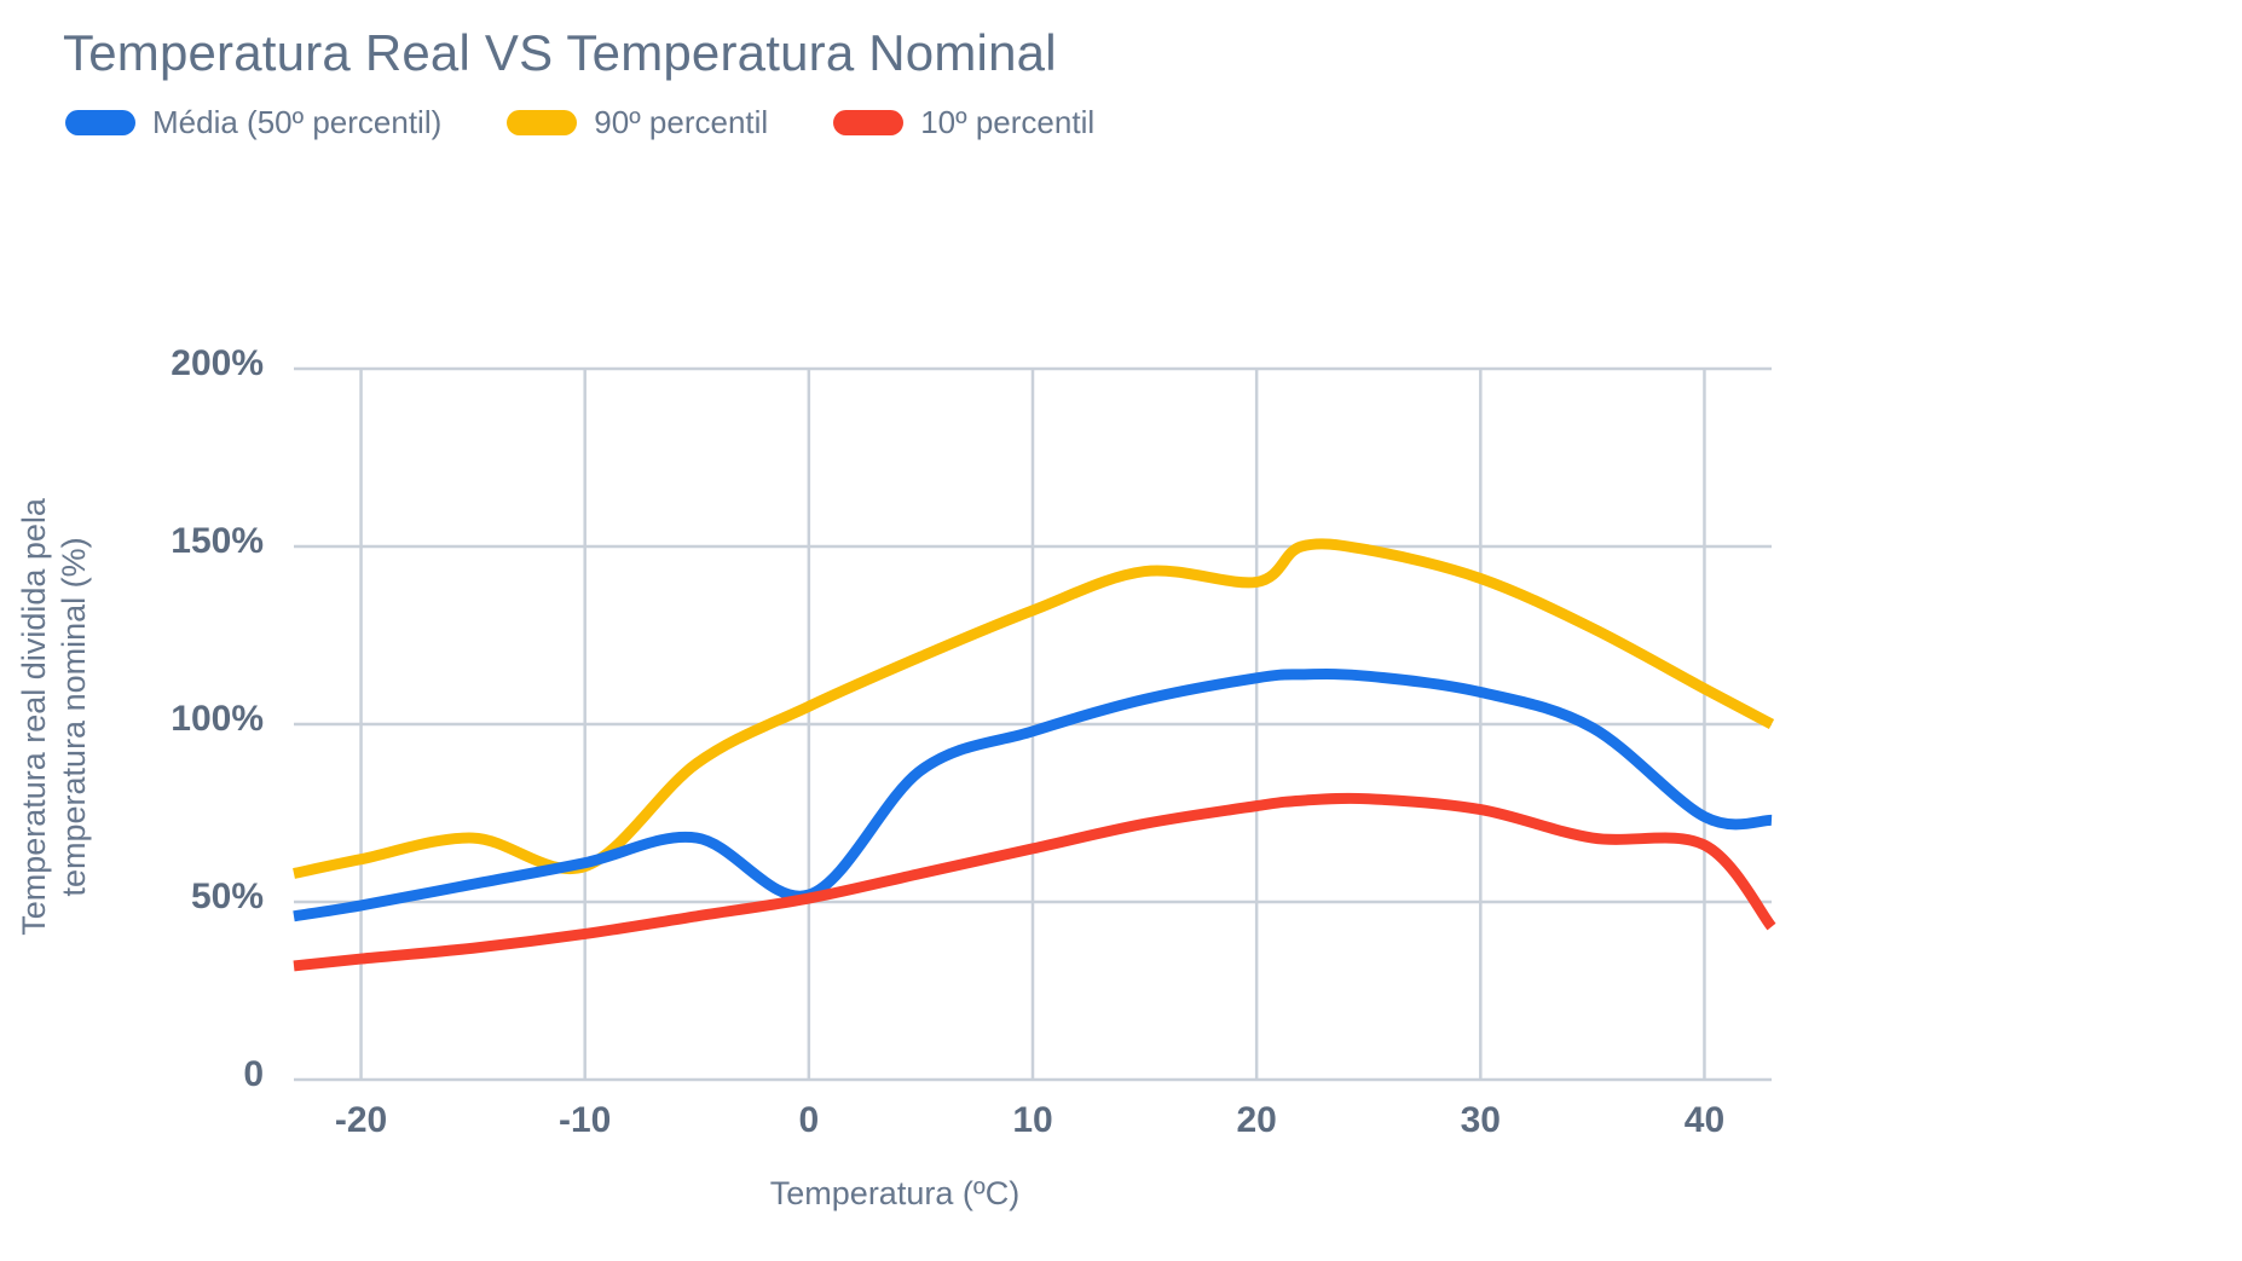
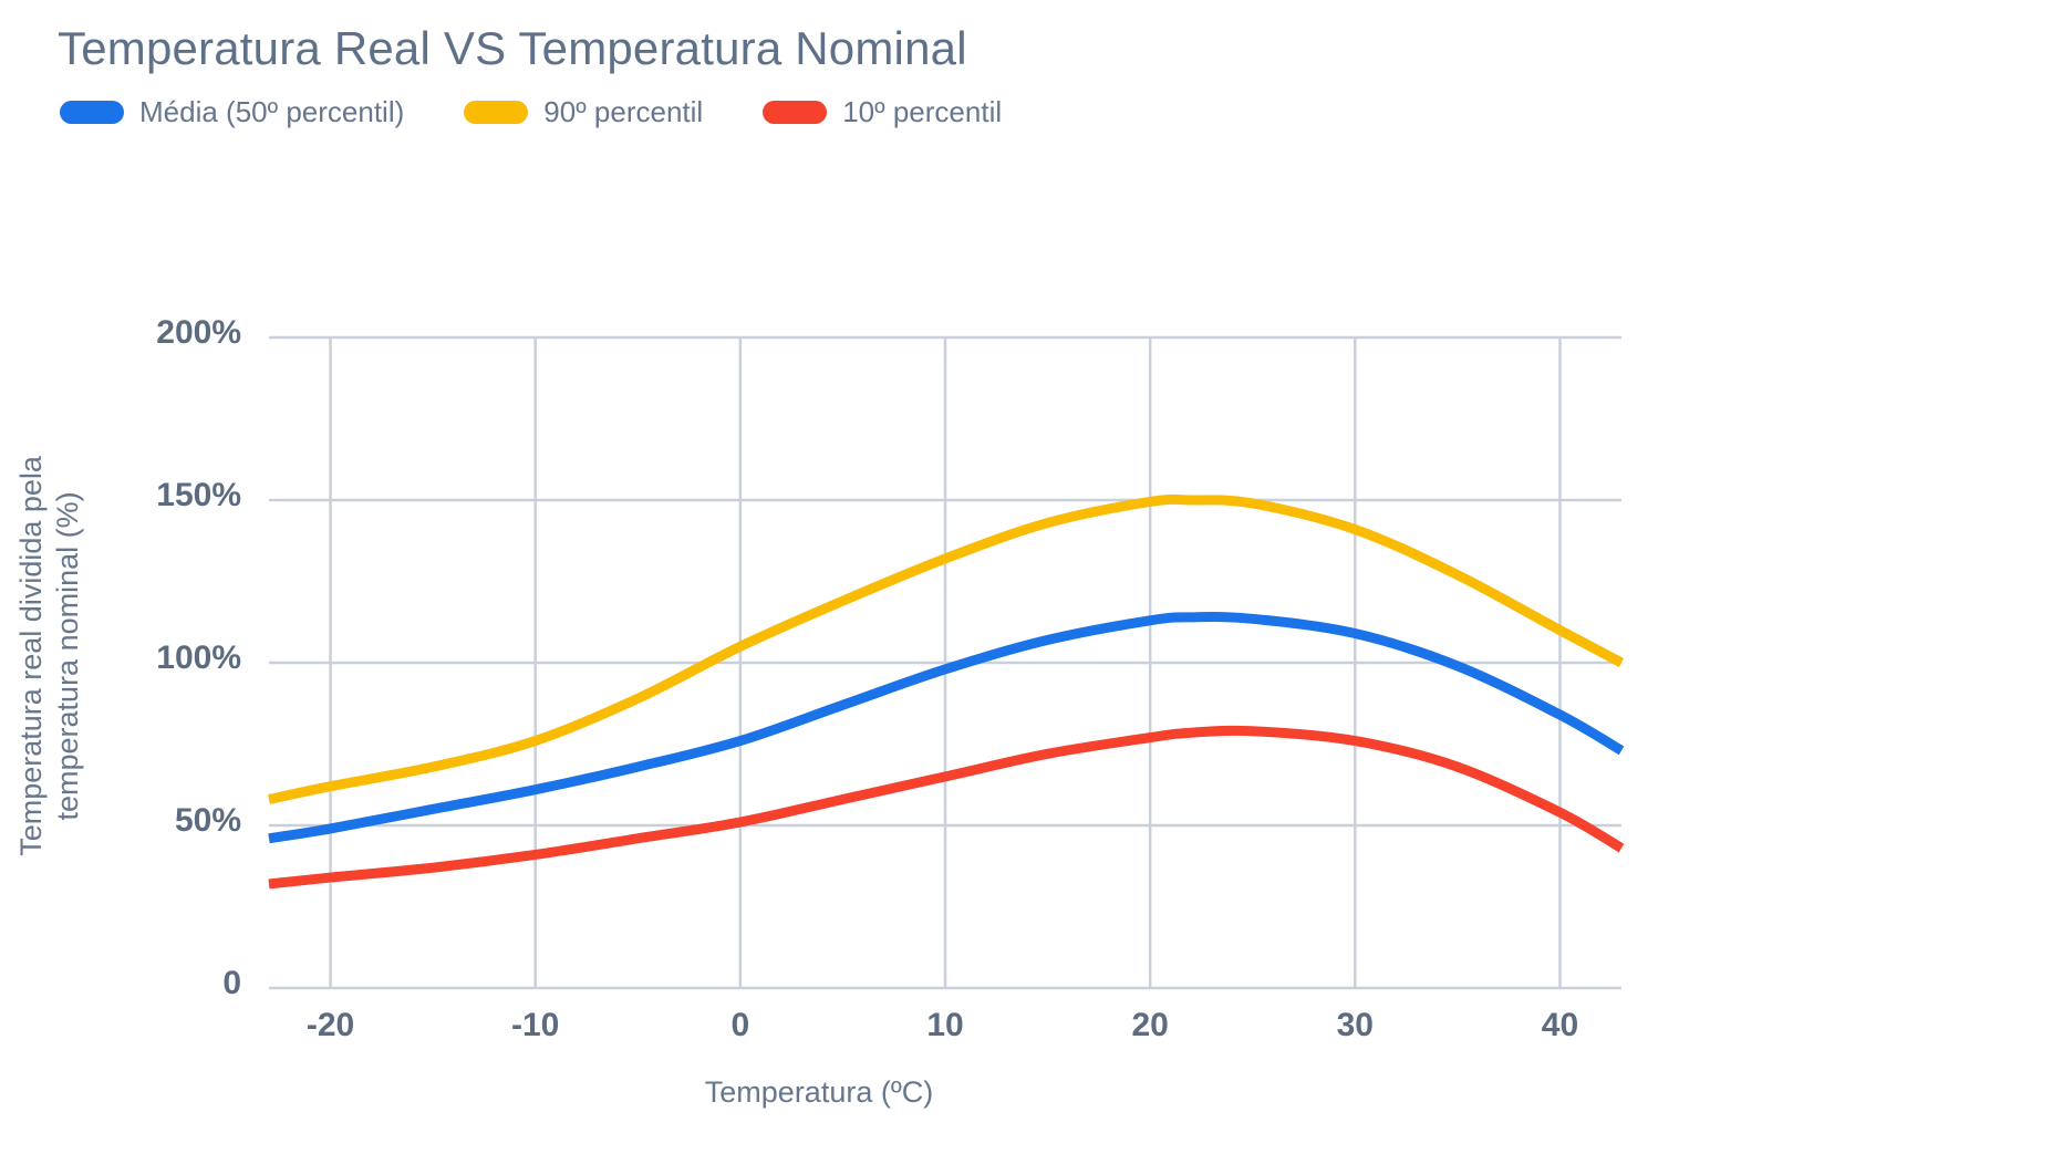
90º percentil/-10: 60% -> 76%
Média (50º percentil)/0: 52% -> 76%
90º percentil/20: 140% -> 150%
Média (50º percentil)/40: 74% -> 84%
10º percentil/40: 66% -> 54%
